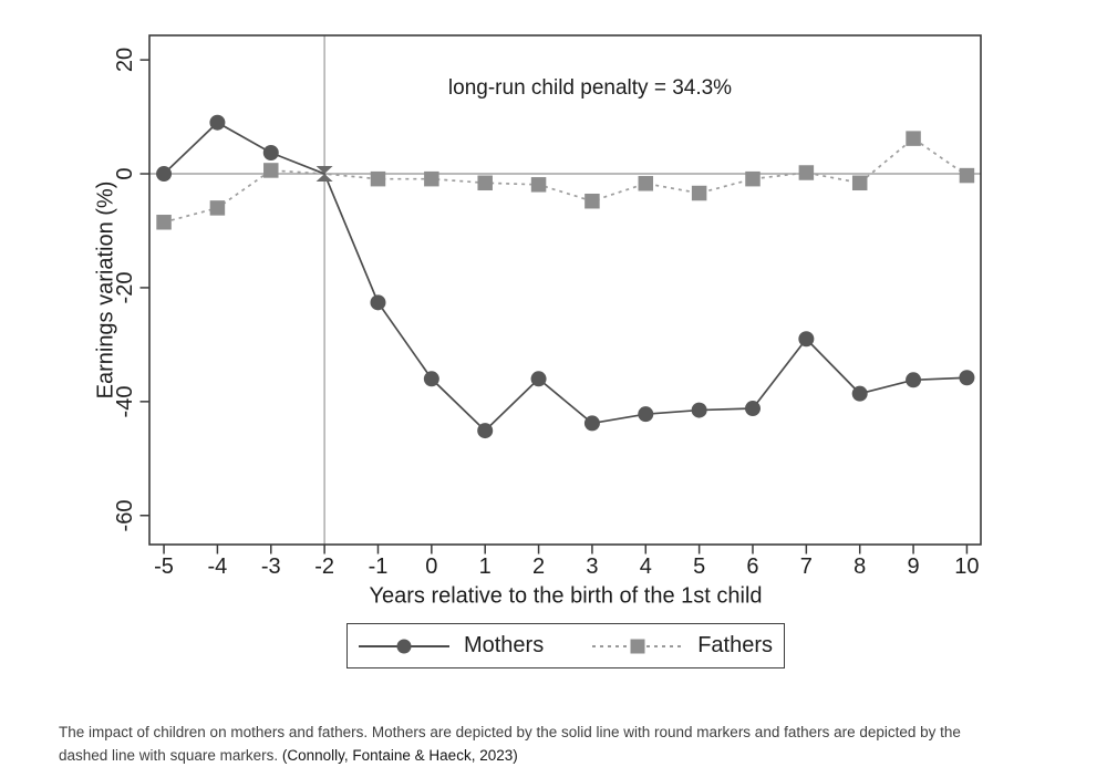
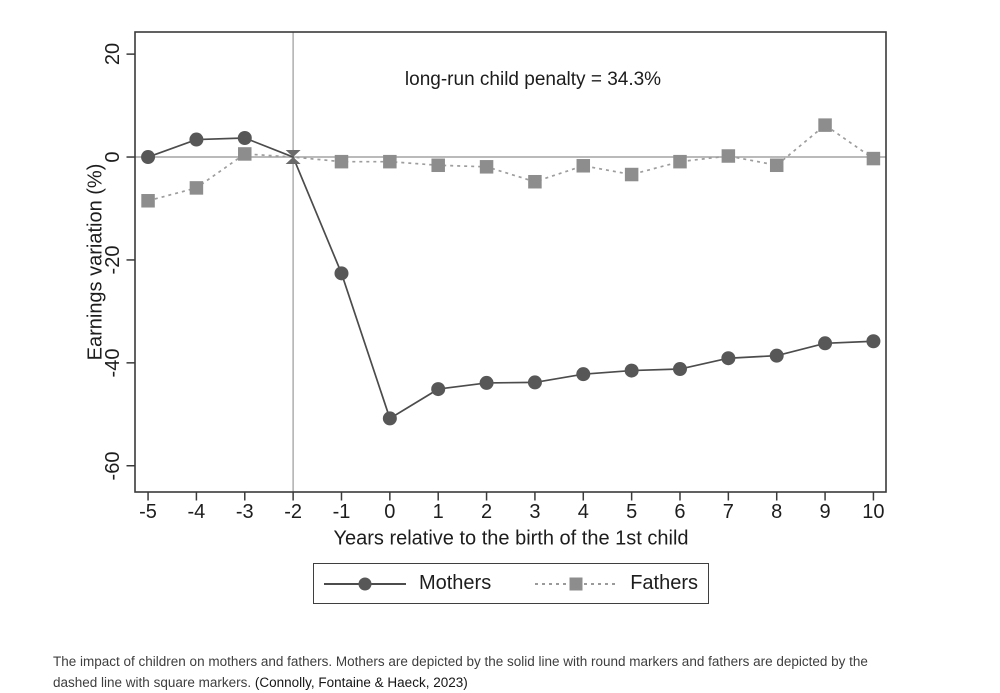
Mothers/-4: 9 -> 3
Mothers/0: -36 -> -51
Mothers/2: -36 -> -44
Mothers/7: -29 -> -39
